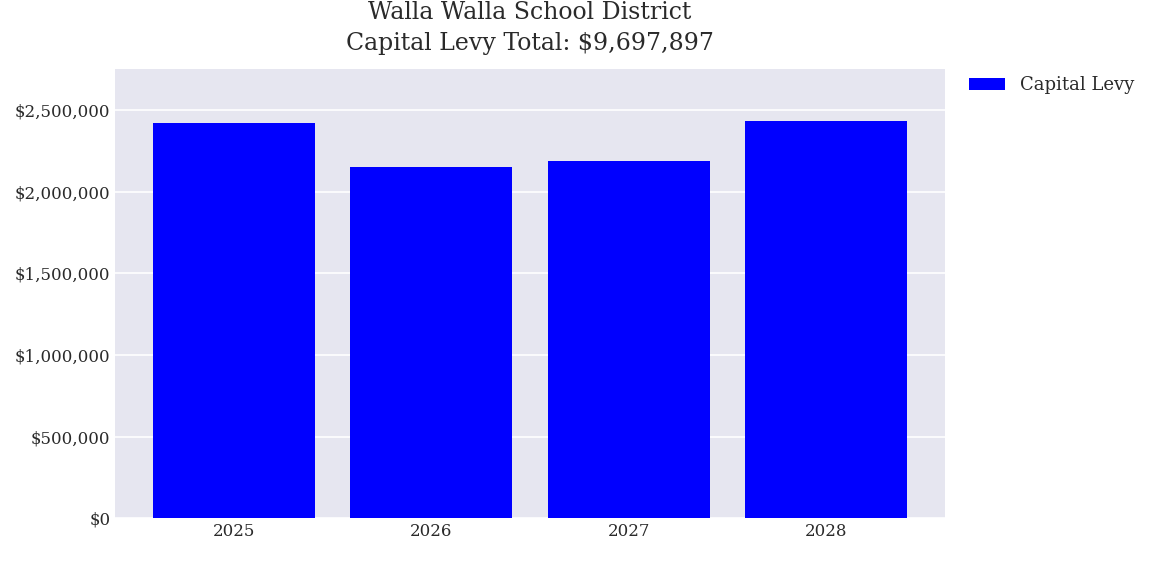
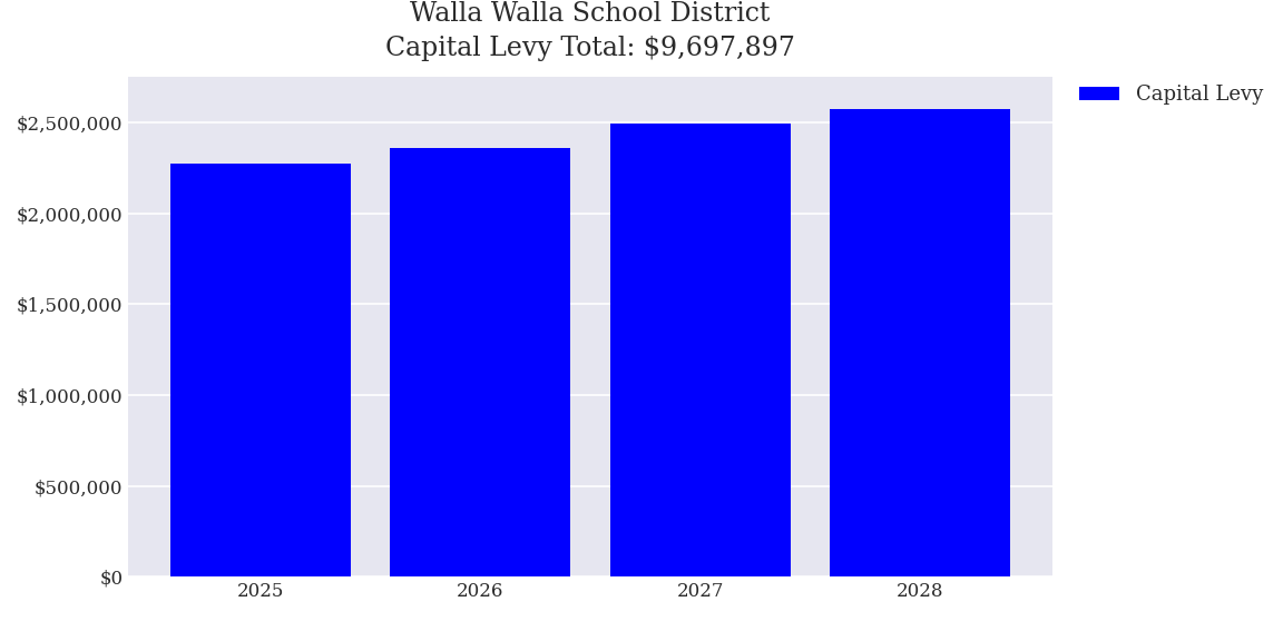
2025: $2,420,000 -> $2,270,000
2026: $2,150,000 -> $2,360,000
2027: $2,190,000 -> $2,490,000
2028: $2,430,000 -> $2,580,000
